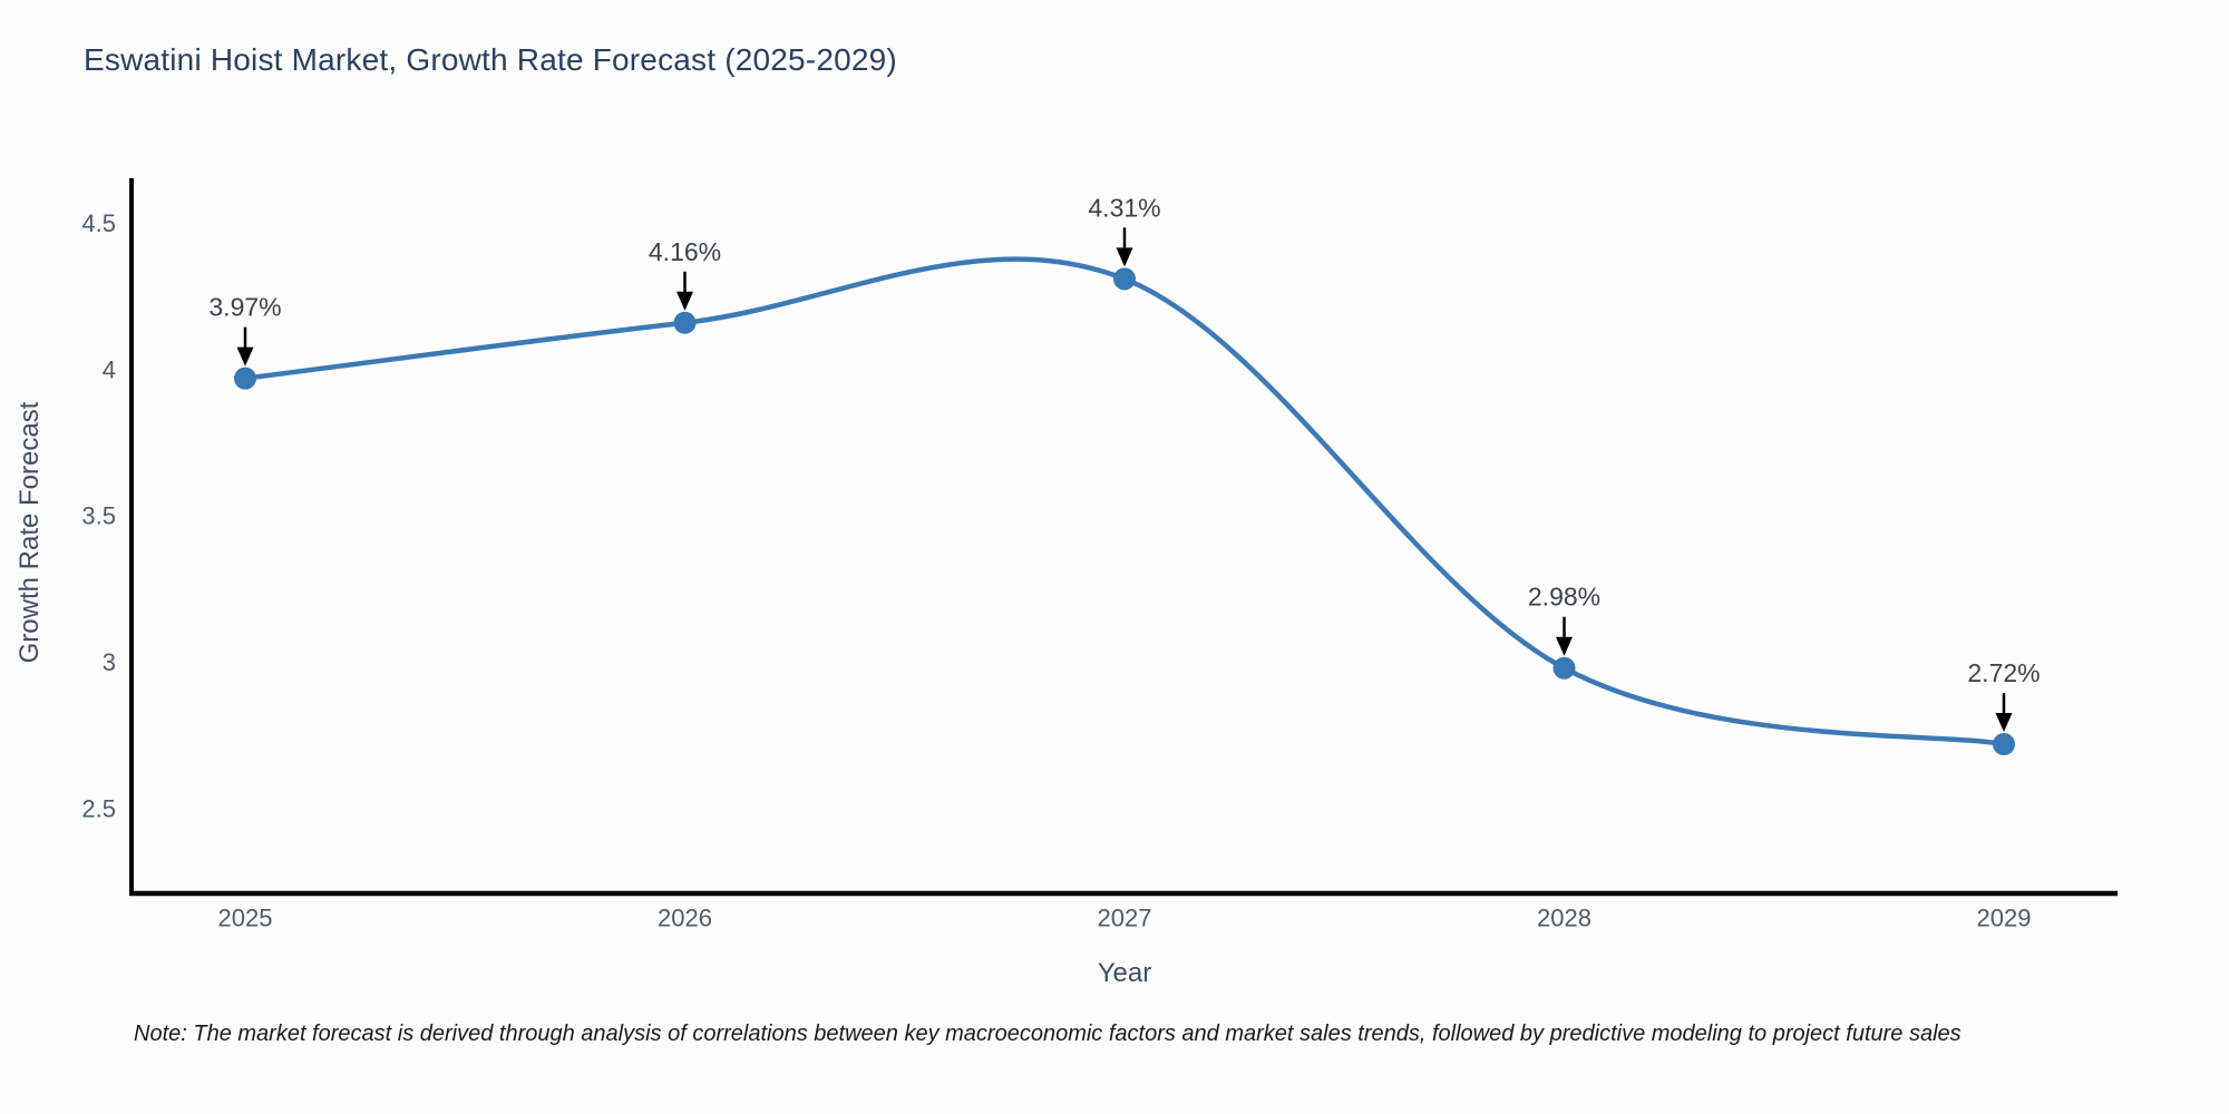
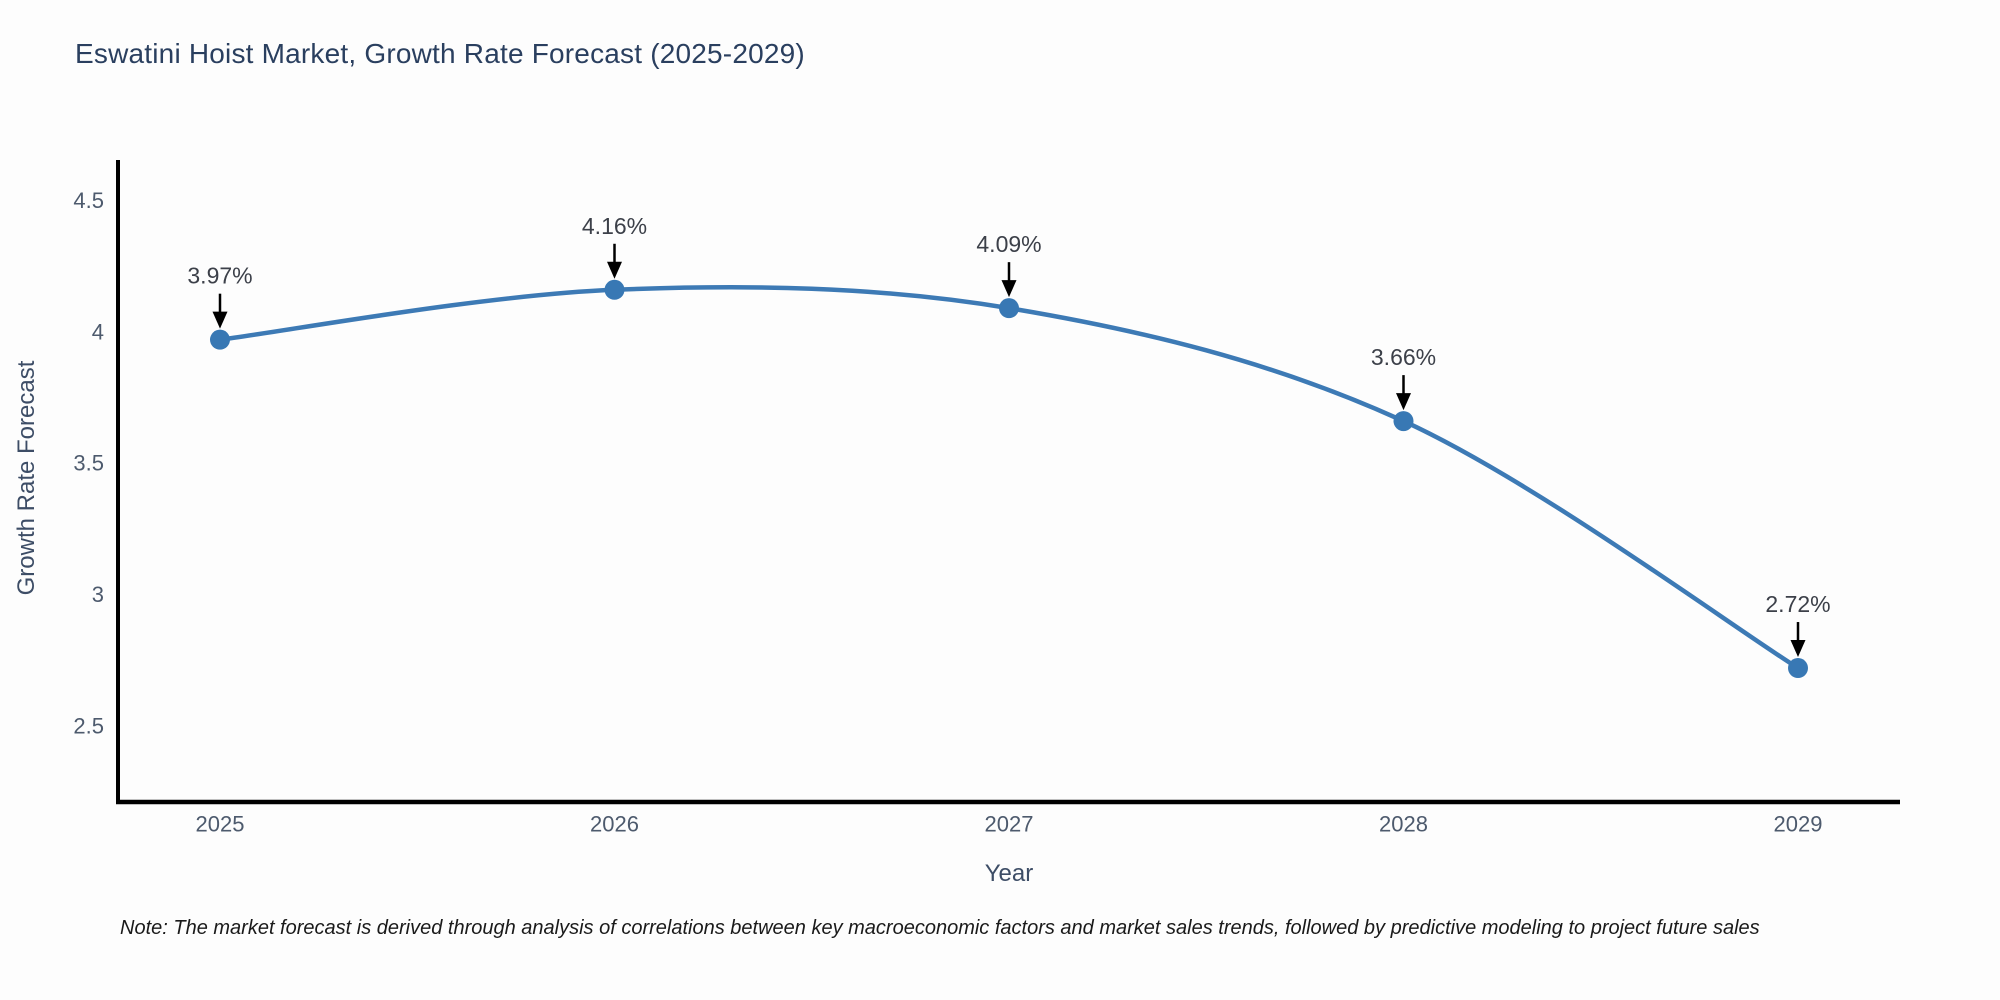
2027: 4.31% -> 4.09%
2028: 2.98% -> 3.66%
